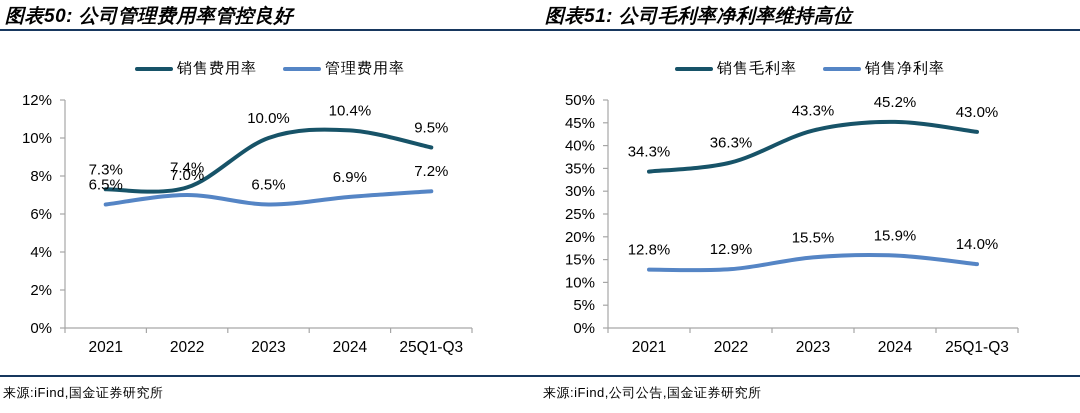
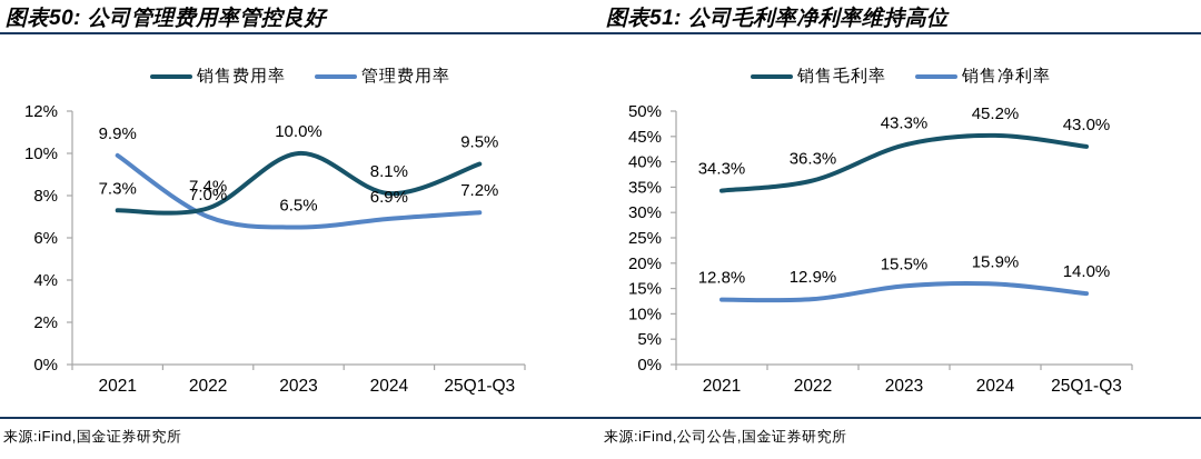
图表50: 公司管理费用率管控良好/管理费用率/2021: 6.5% -> 9.9%
图表50: 公司管理费用率管控良好/销售费用率/2024: 10.4% -> 8.1%
